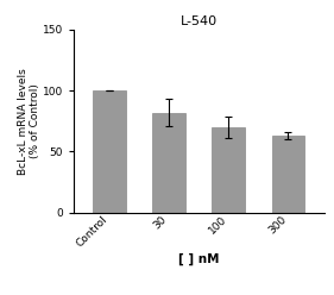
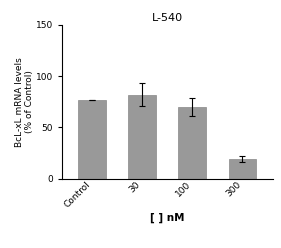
Control: 100 -> 77
300: 63 -> 19
